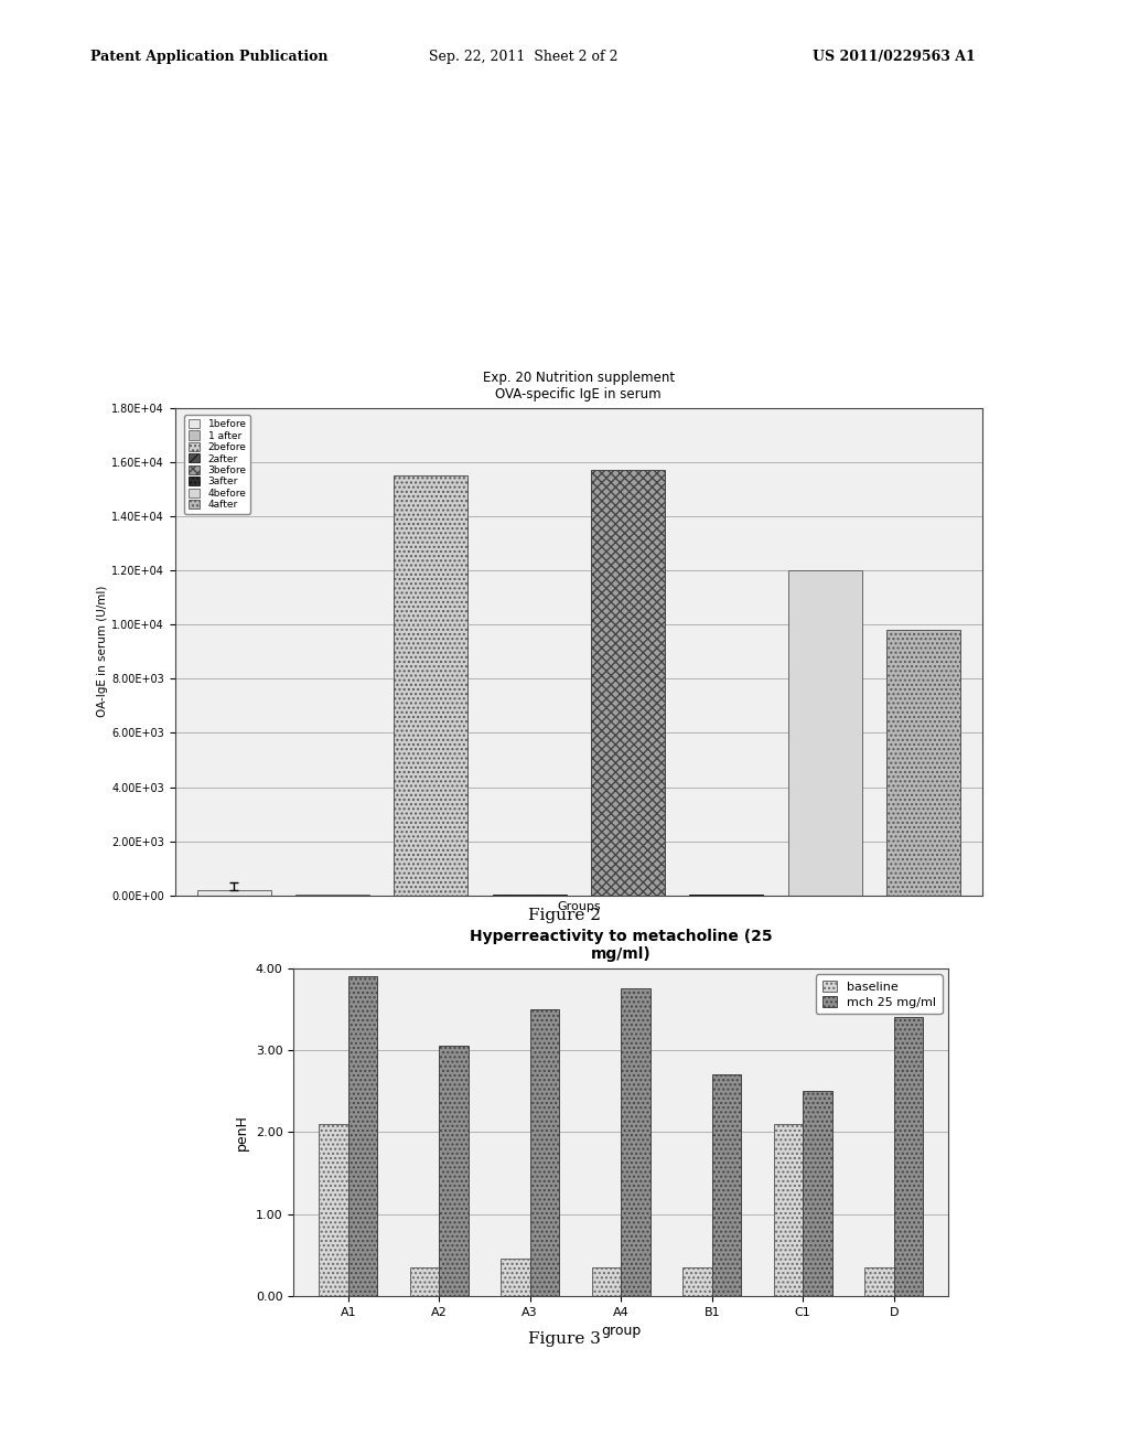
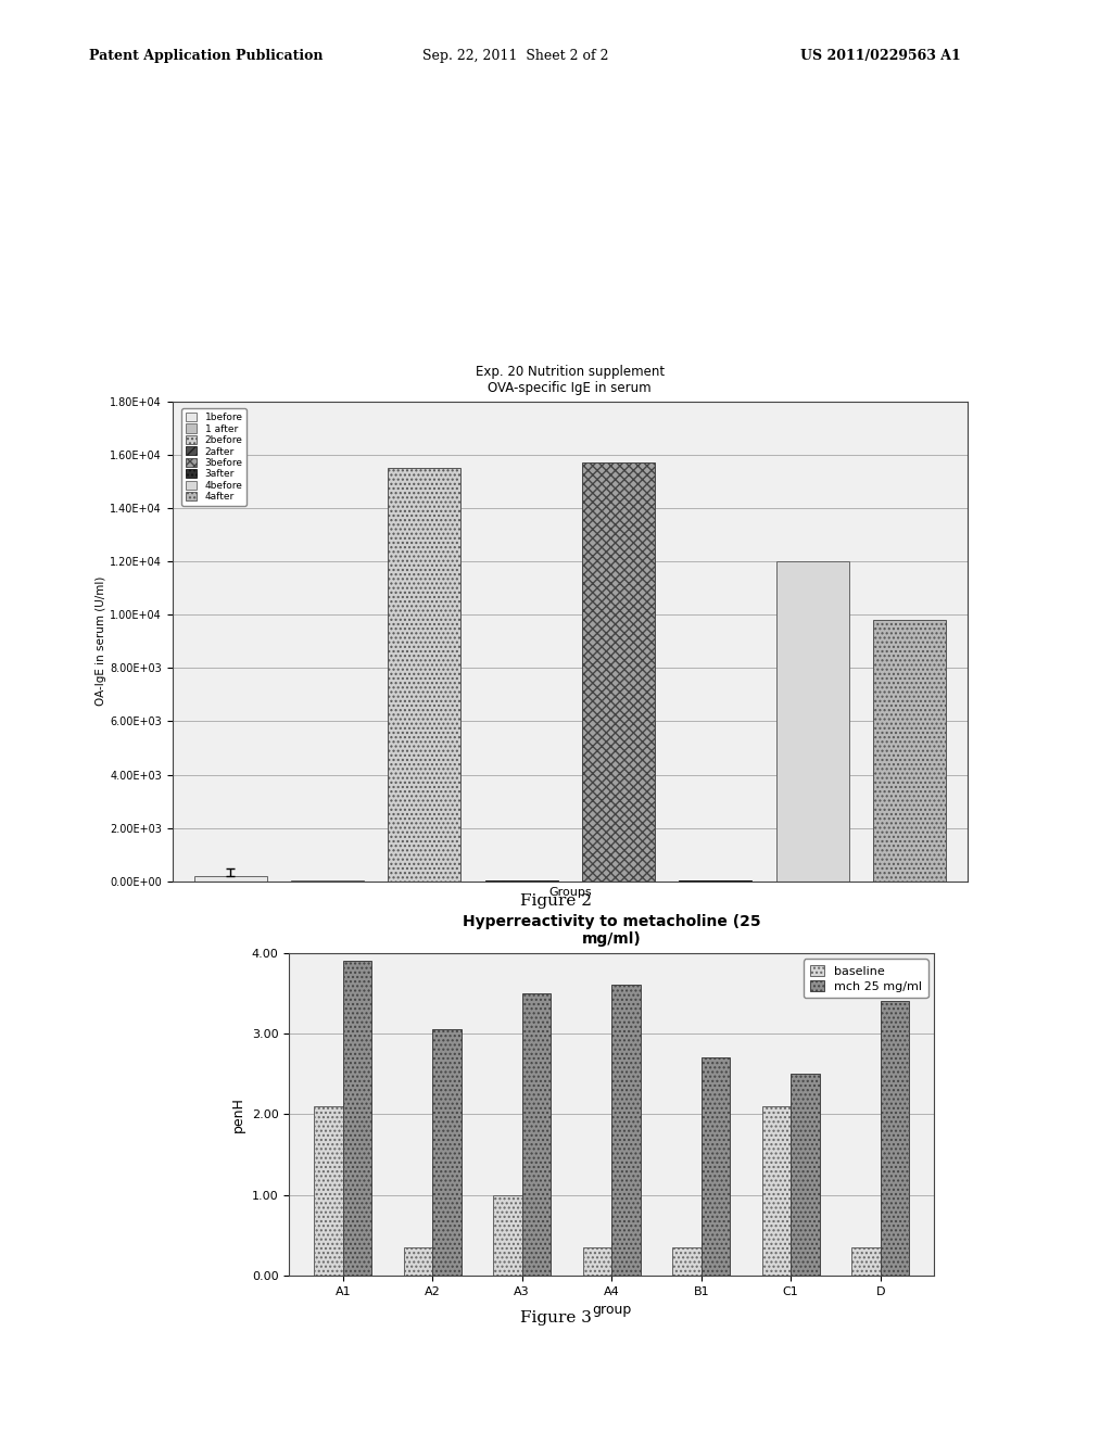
Hyperreactivity to metacholine (25 mg/ml)/baseline/A3: 0.45 -> 1.00
Hyperreactivity to metacholine (25 mg/ml)/mch 25 mg/ml/A4: 3.75 -> 3.60
